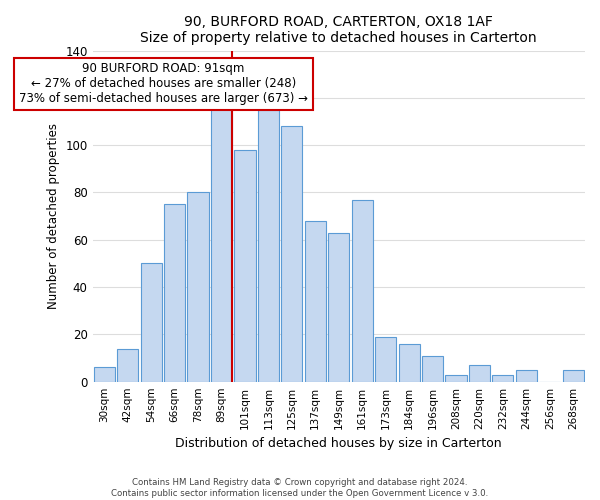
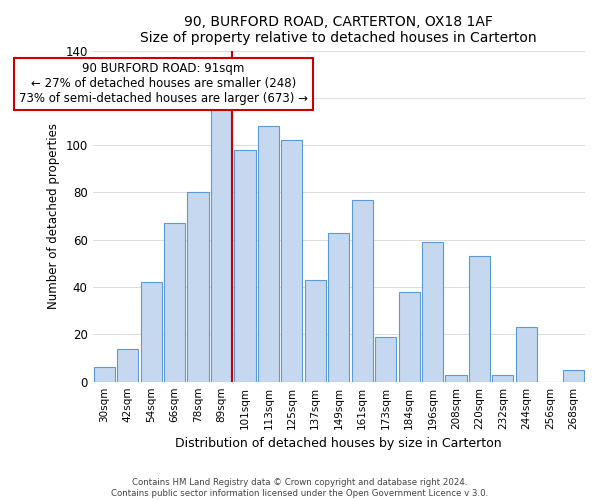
54sqm: 50 -> 42
66sqm: 75 -> 67
113sqm: 115 -> 108
125sqm: 108 -> 102
137sqm: 68 -> 43
184sqm: 16 -> 38
196sqm: 11 -> 59
220sqm: 7 -> 53
244sqm: 5 -> 23
